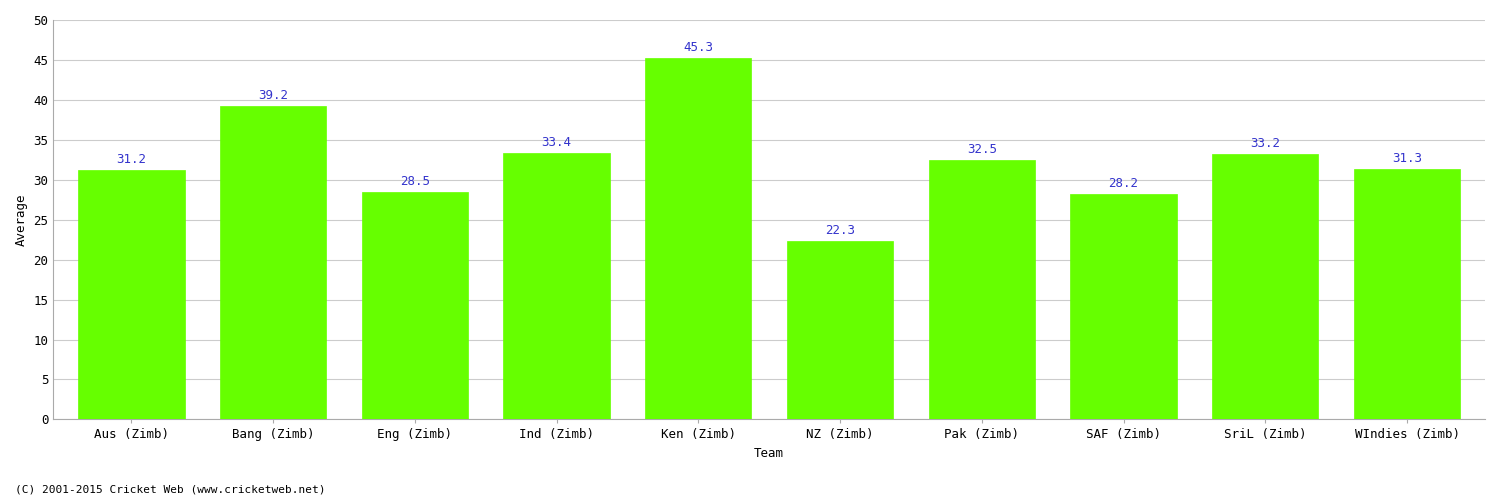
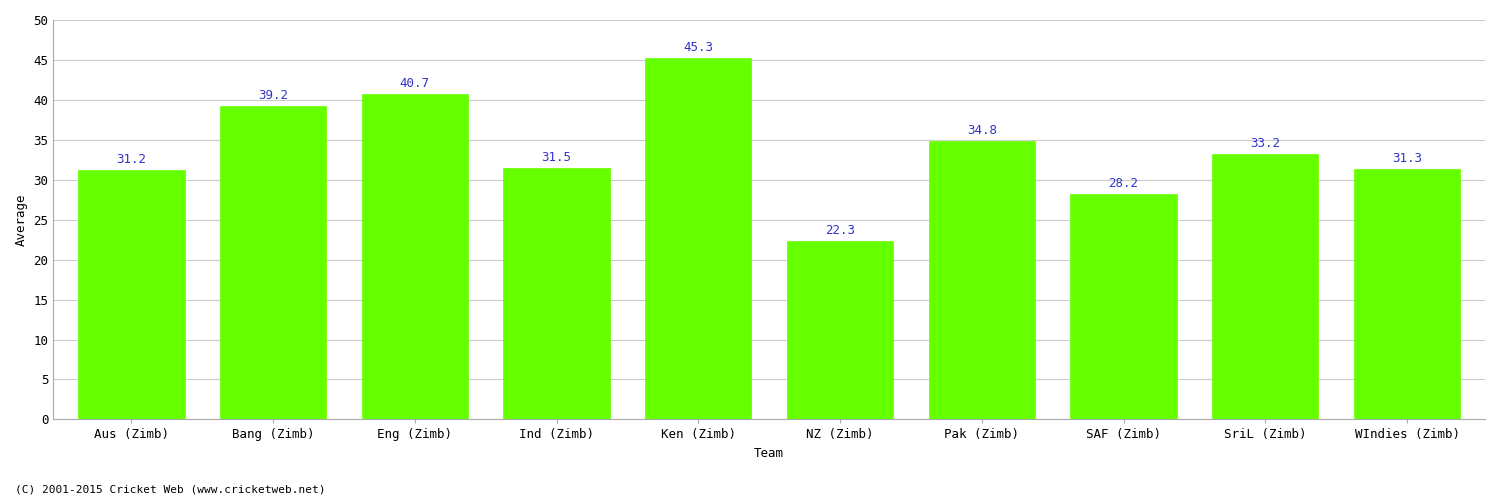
Eng (Zimb): 28.5 -> 40.7
Ind (Zimb): 33.4 -> 31.5
Pak (Zimb): 32.5 -> 34.8
